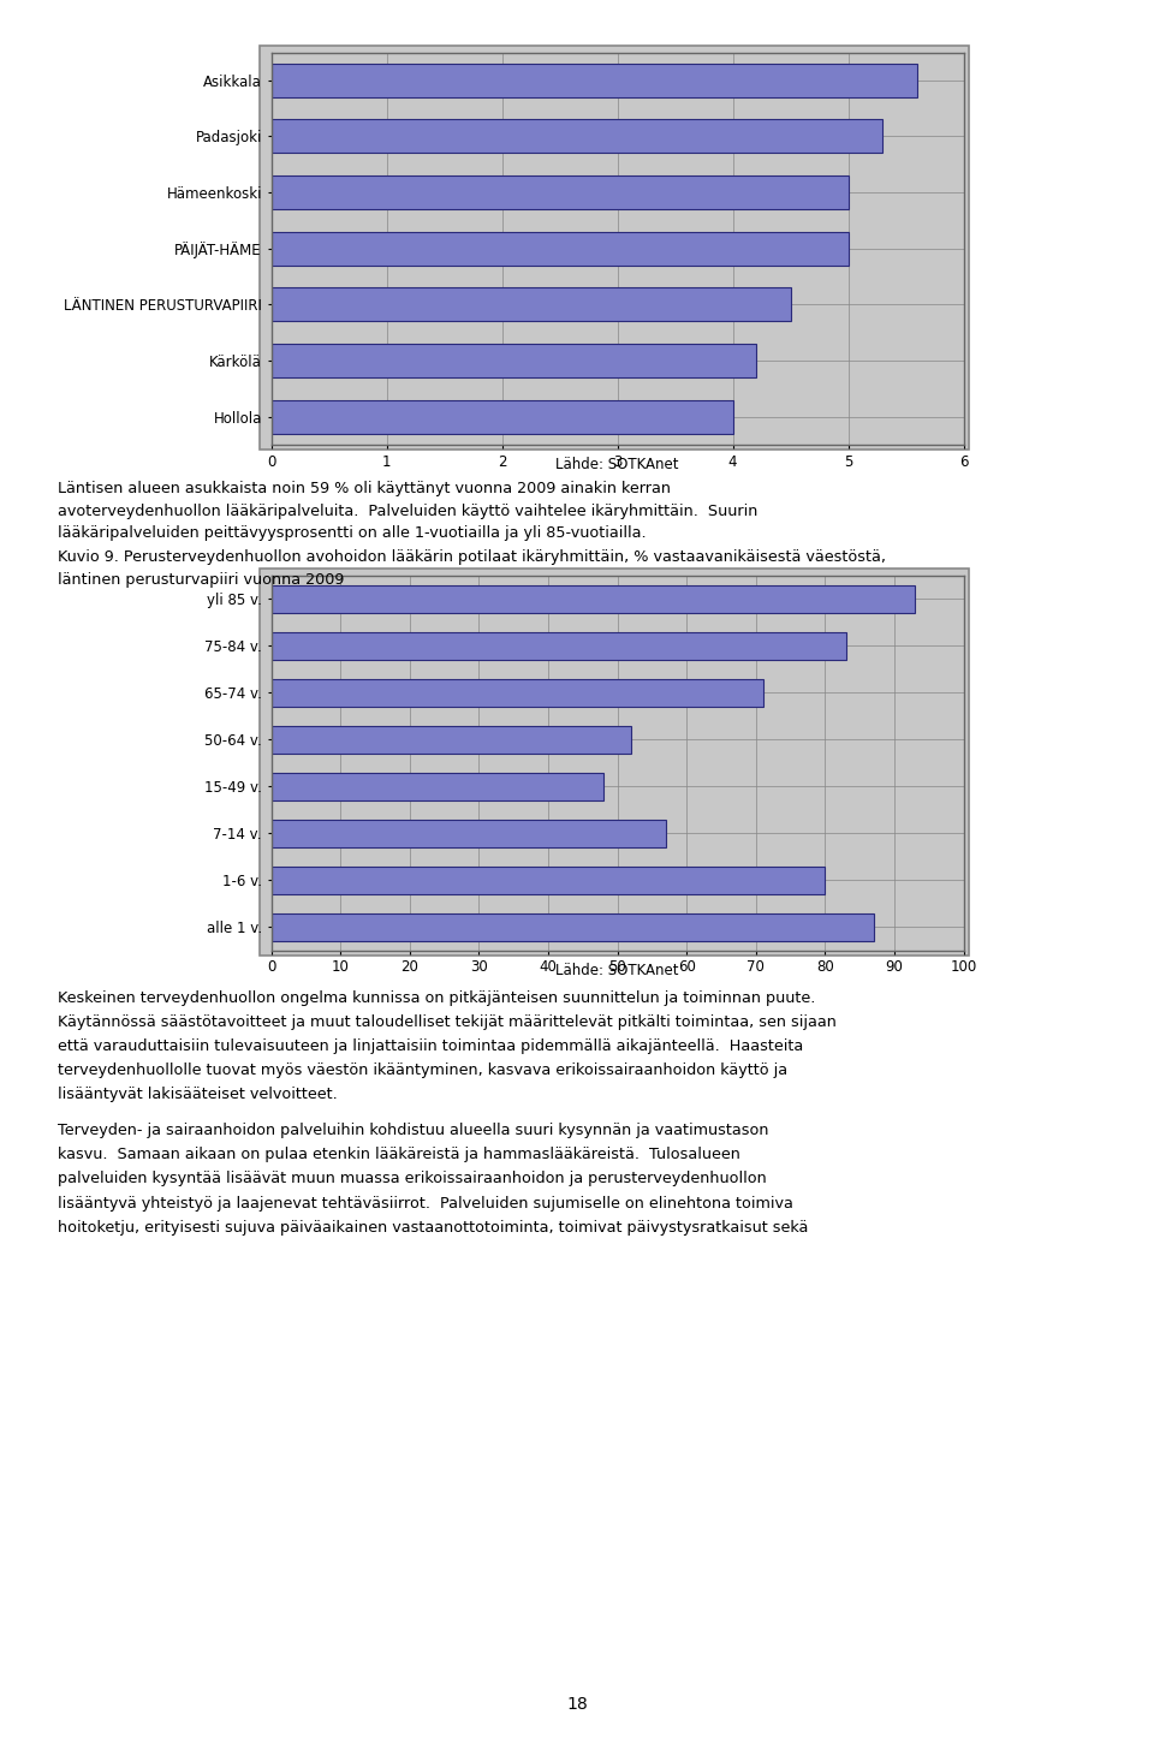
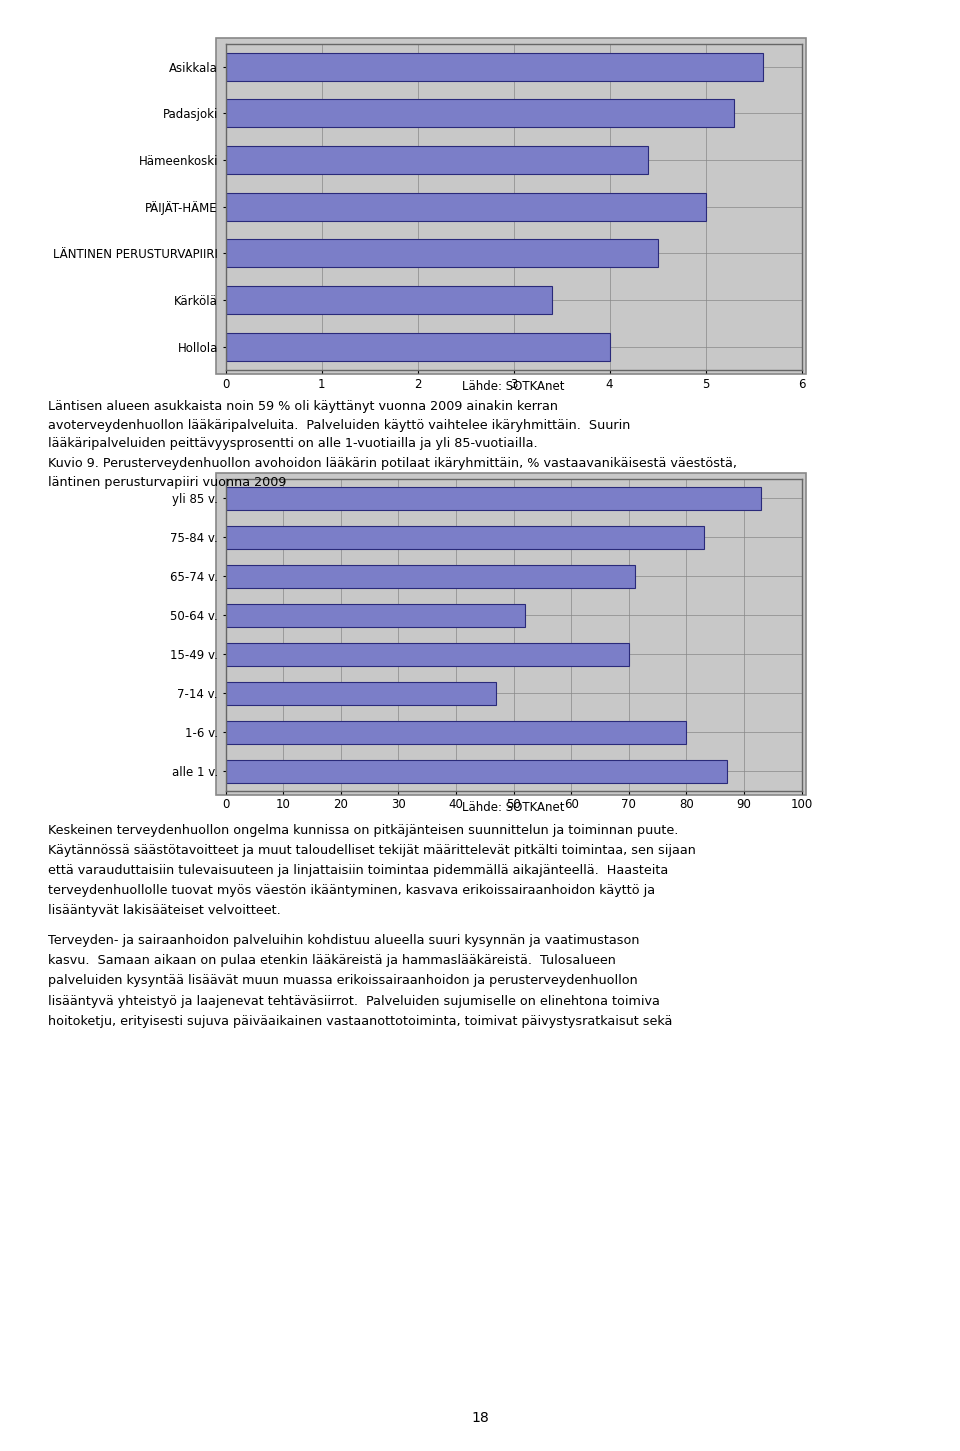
Hämeenkoski: 5.0 -> 4.4
Kärkölä: 4.2 -> 3.4
15-49 v.: 48 -> 70
7-14 v.: 57 -> 47
